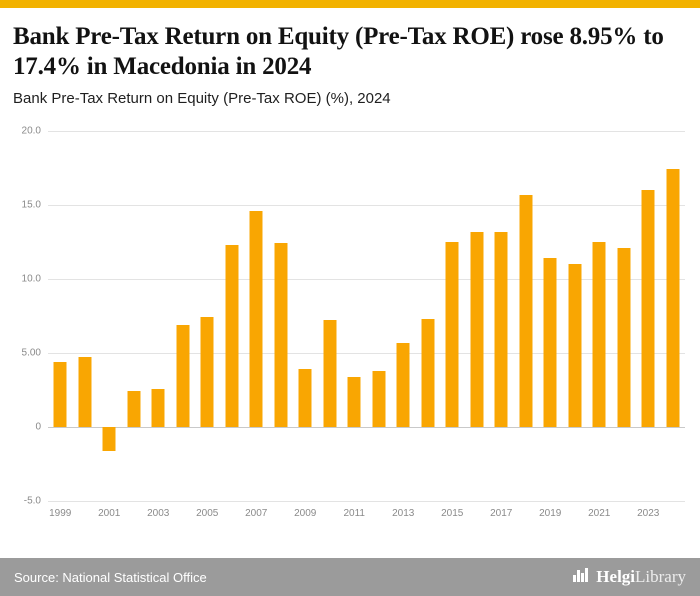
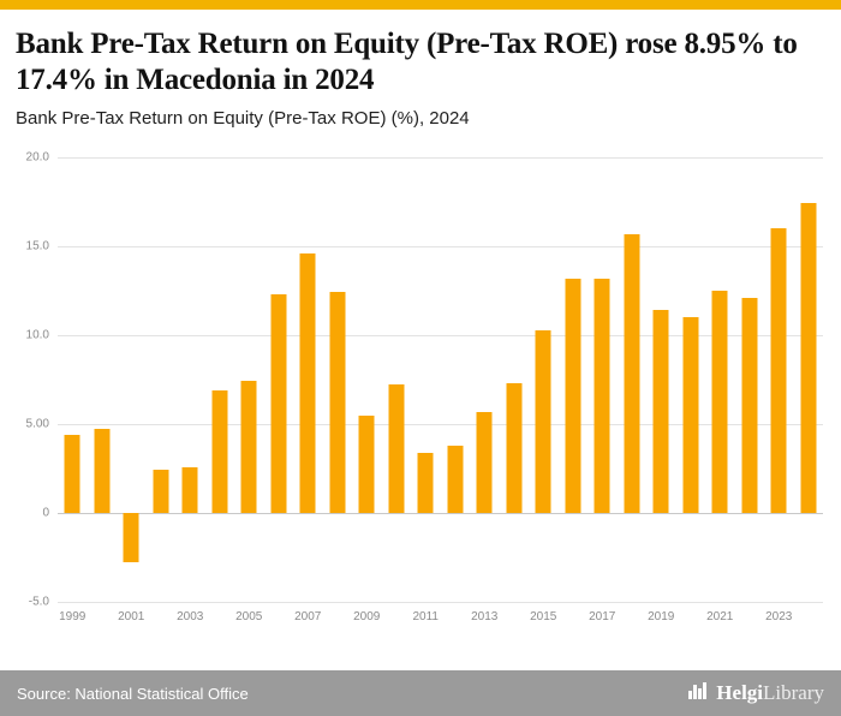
2001: -1.6 -> -2.8
2009: 3.9 -> 5.5
2015: 12.5 -> 10.3
